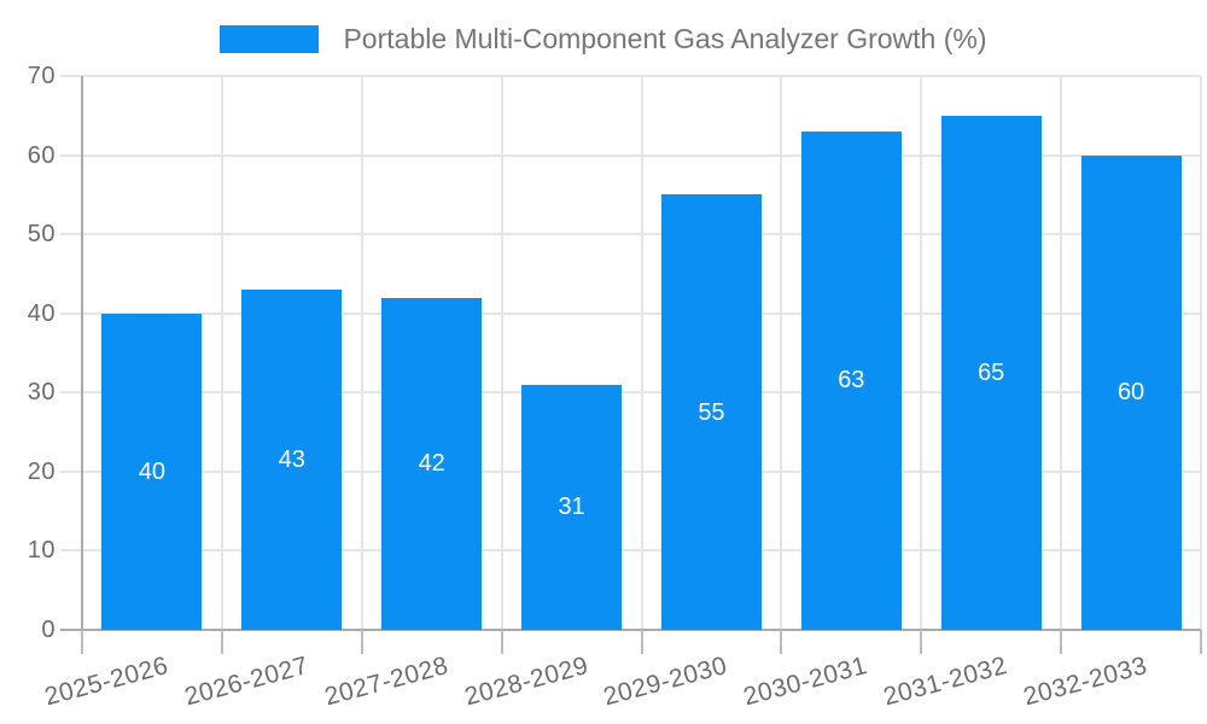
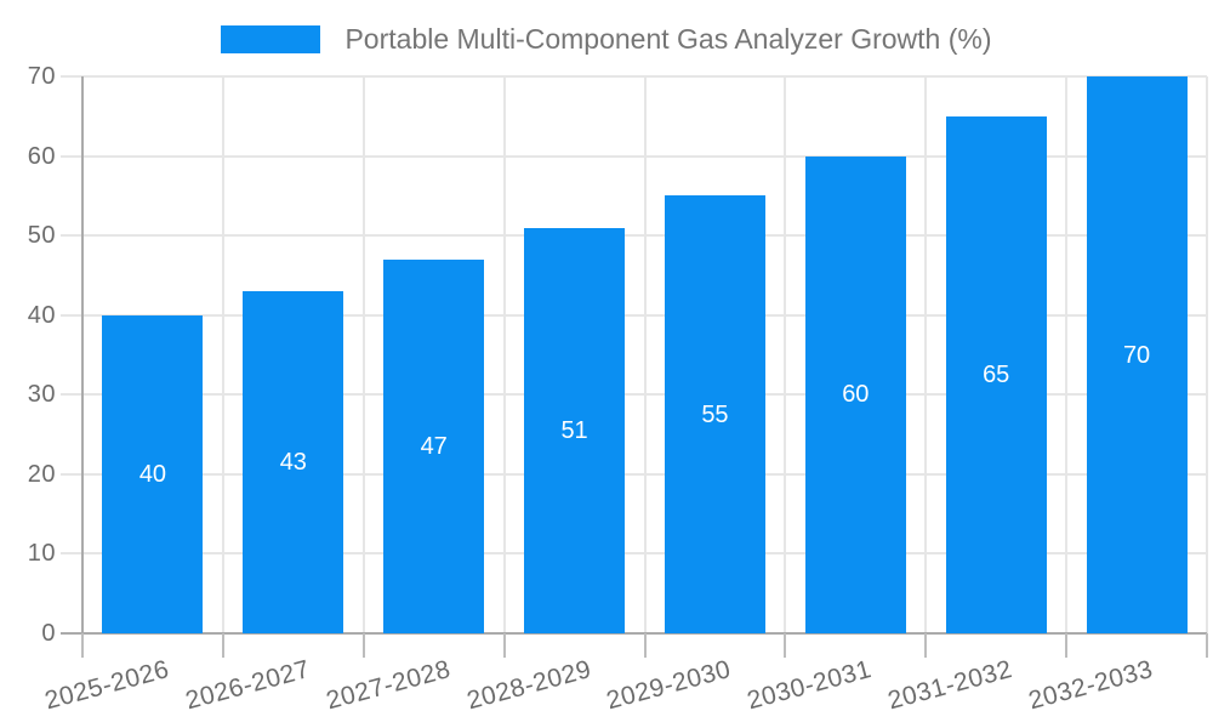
2027-2028: 42 -> 47
2028-2029: 31 -> 51
2030-2031: 63 -> 60
2032-2033: 60 -> 70
